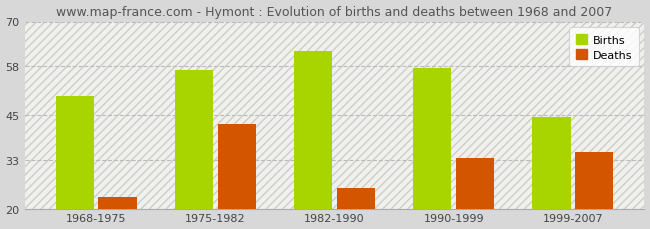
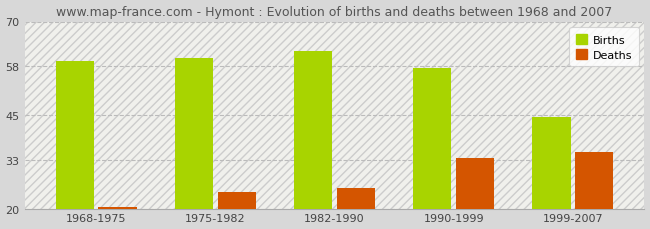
Births/1968-1975: 50.0 -> 59.5
Deaths/1968-1975: 23.0 -> 20.3
Births/1975-1982: 57.0 -> 60.2
Deaths/1975-1982: 42.5 -> 24.5
